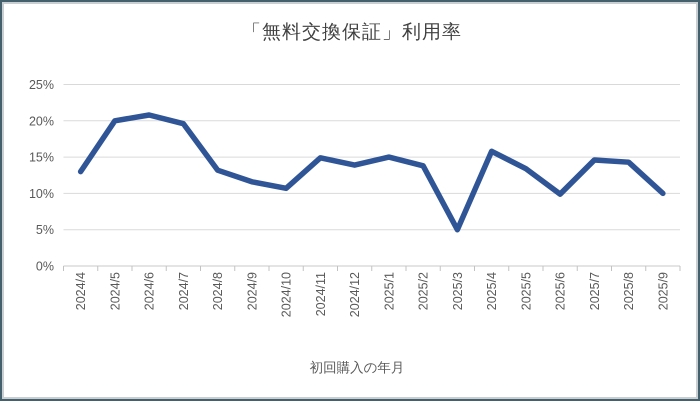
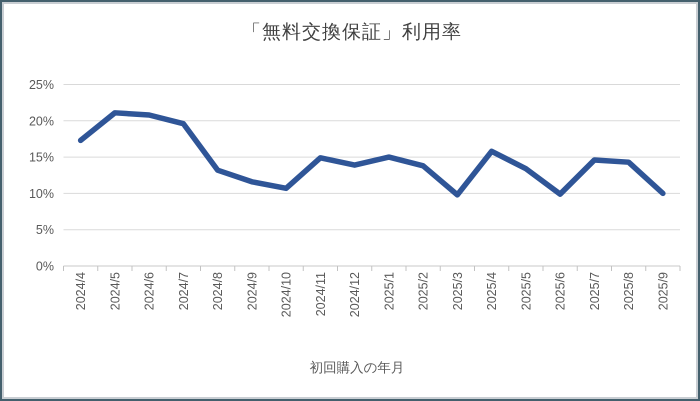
2024/4: 13% -> 17%
2024/5: 20% -> 21%
2025/3: 5% -> 10%
